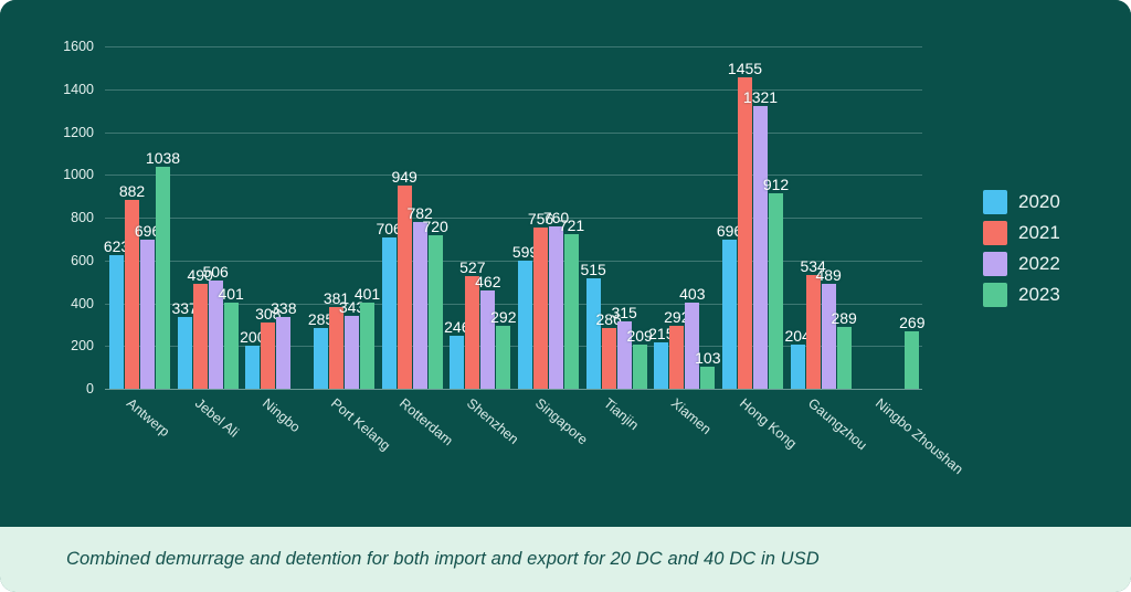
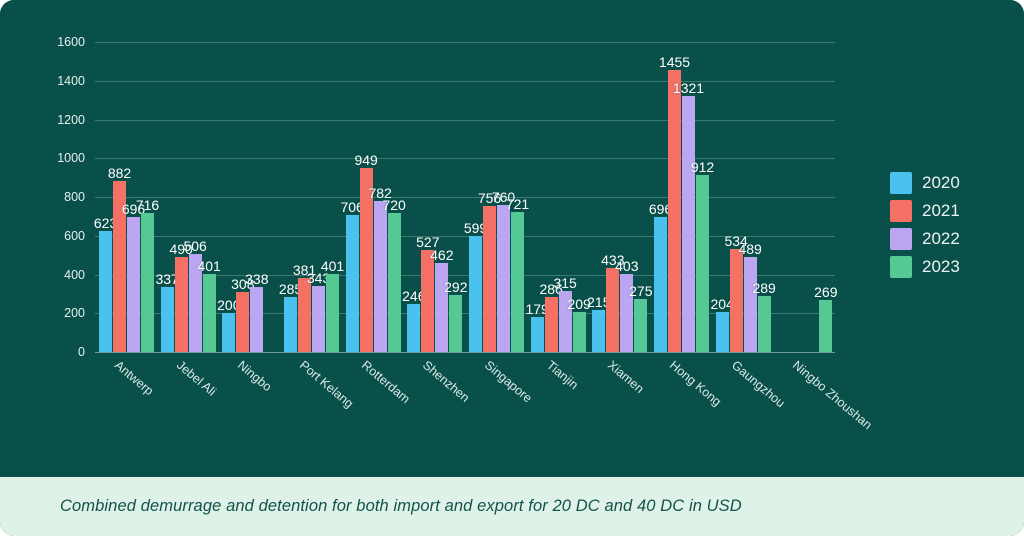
2023/Antwerp: 1038 -> 716
2020/Tianjin: 515 -> 179
2021/Xiamen: 292 -> 433
2023/Xiamen: 103 -> 275
